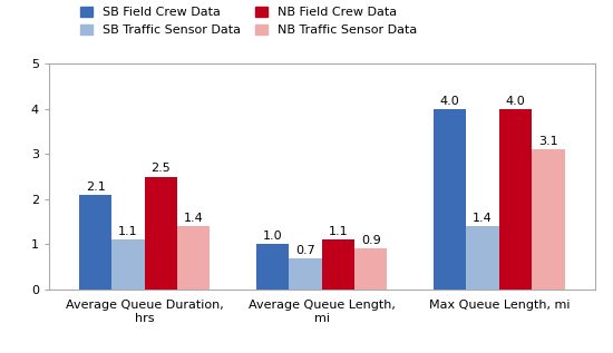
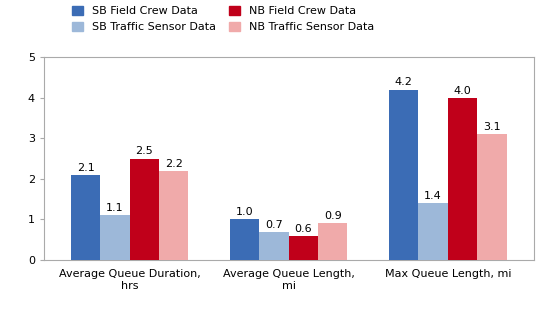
NB Traffic Sensor Data/Average Queue Duration, hrs: 1.4 -> 2.2
NB Field Crew Data/Average Queue Length, mi: 1.1 -> 0.6
SB Field Crew Data/Max Queue Length, mi: 4.0 -> 4.2
